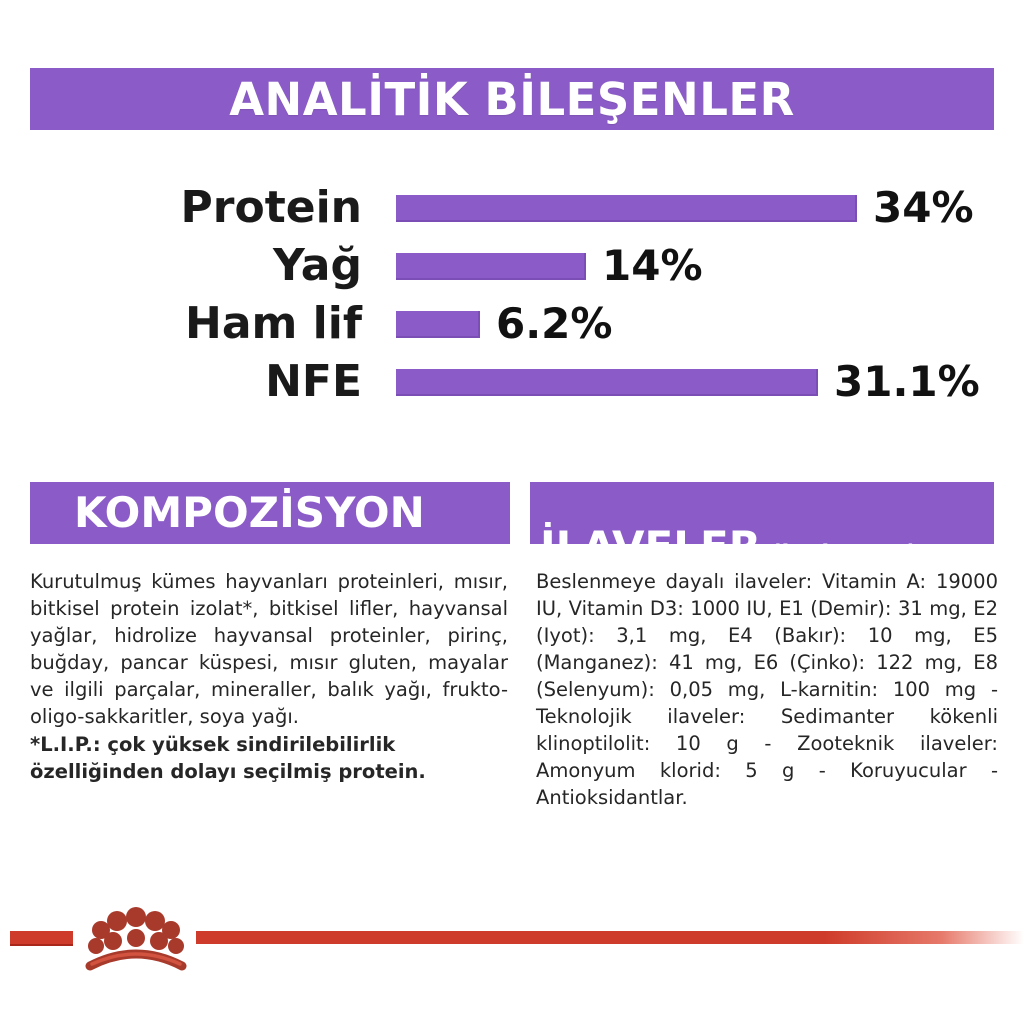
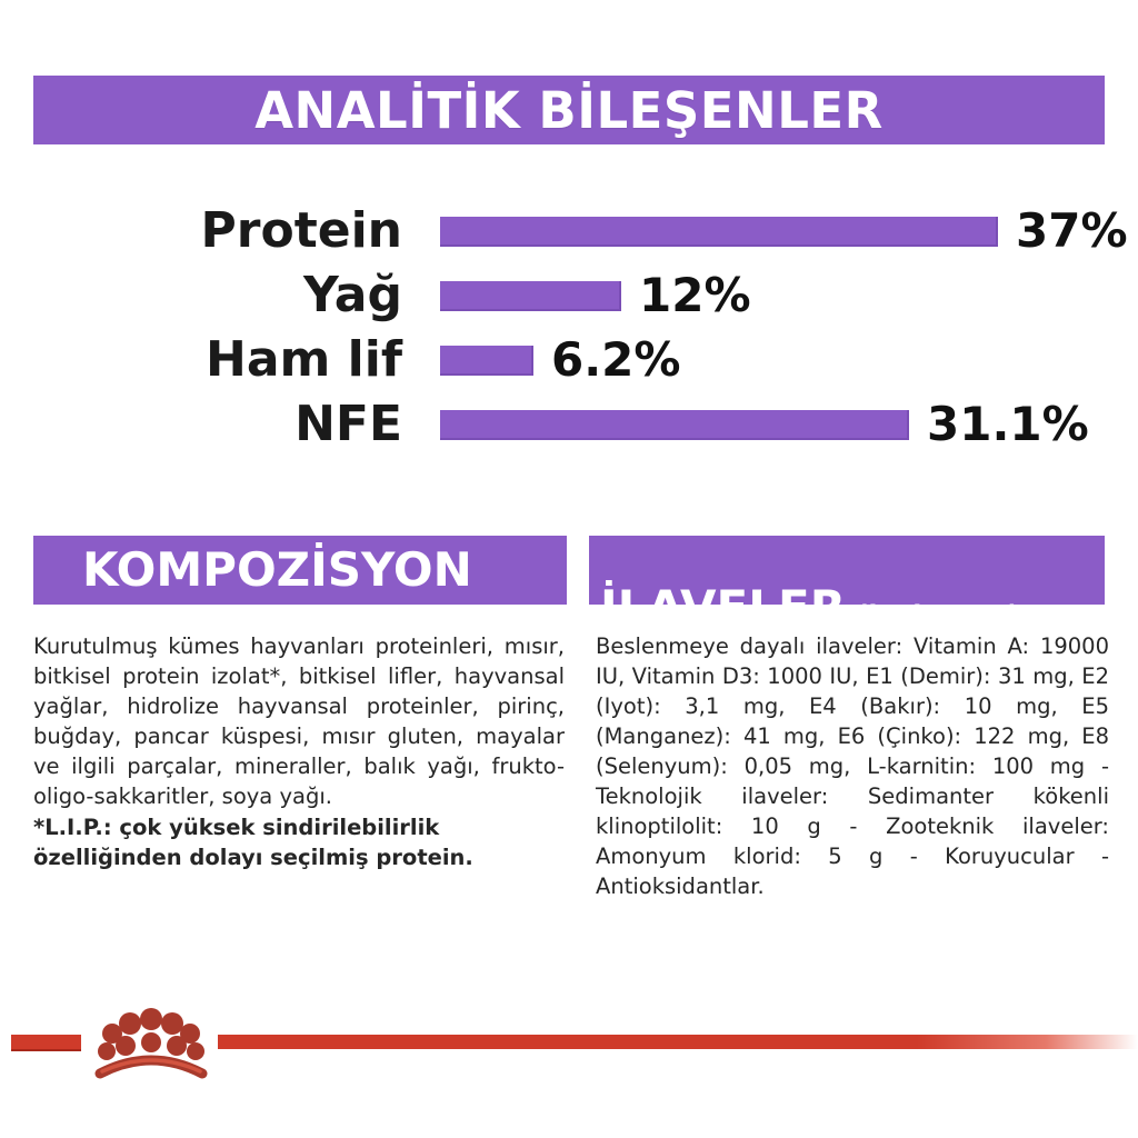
Protein: 34% -> 37%
Yağ: 14% -> 12%
